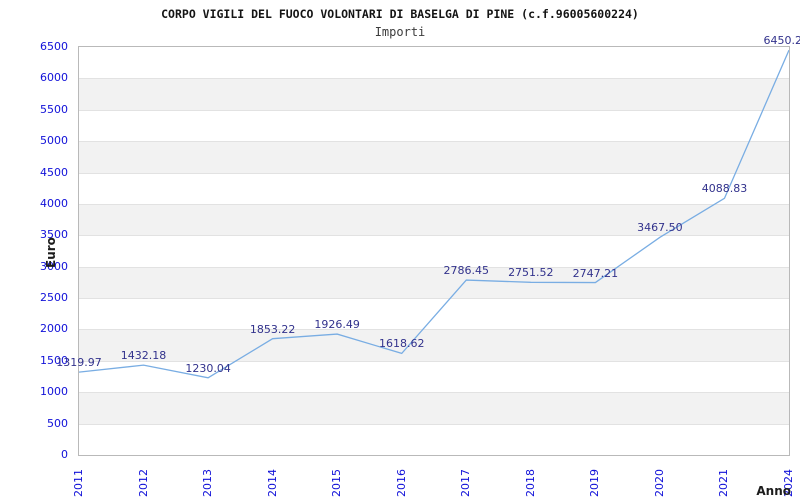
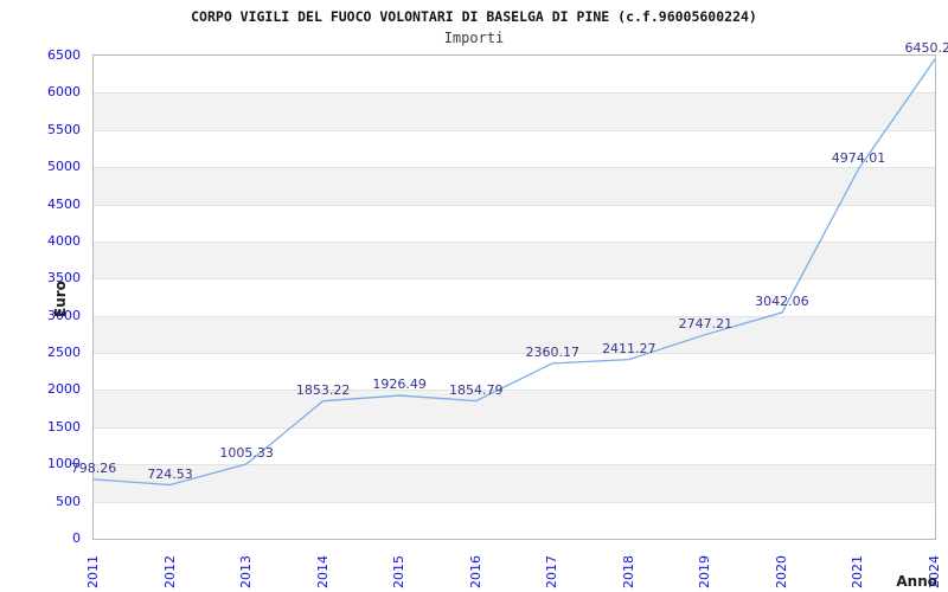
2011: 1319.97 -> 798.26
2012: 1432.18 -> 724.53
2013: 1230.04 -> 1005.33
2016: 1618.62 -> 1854.79
2017: 2786.45 -> 2360.17
2018: 2751.52 -> 2411.27
2020: 3467.50 -> 3042.06
2021: 4088.83 -> 4974.01
